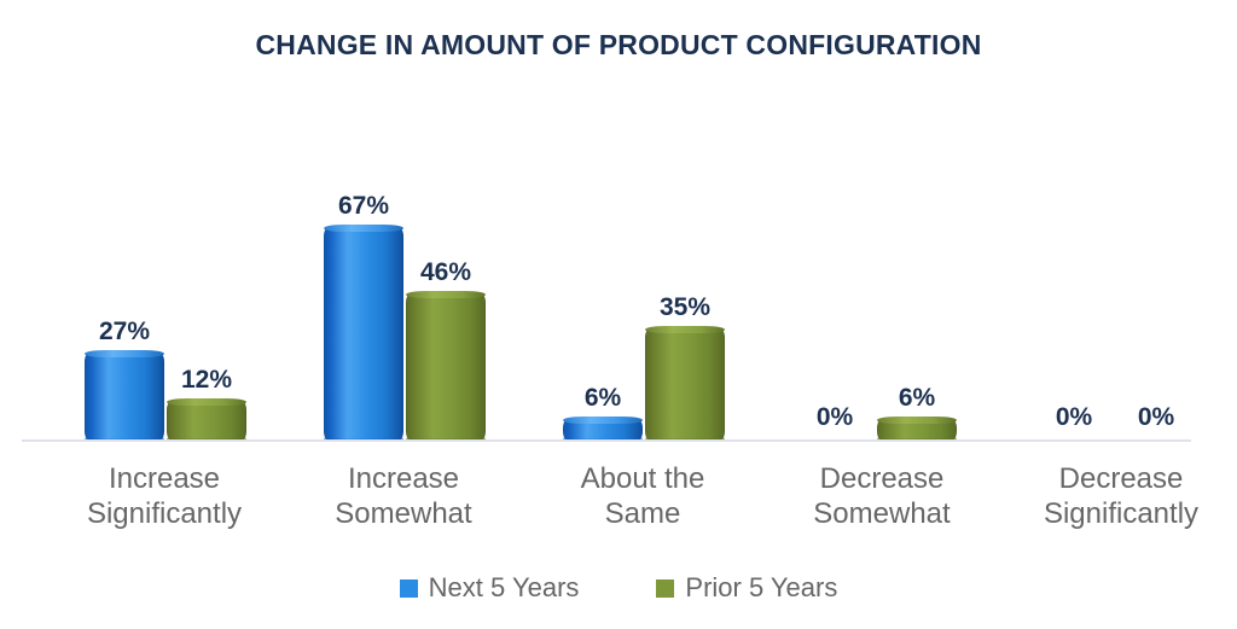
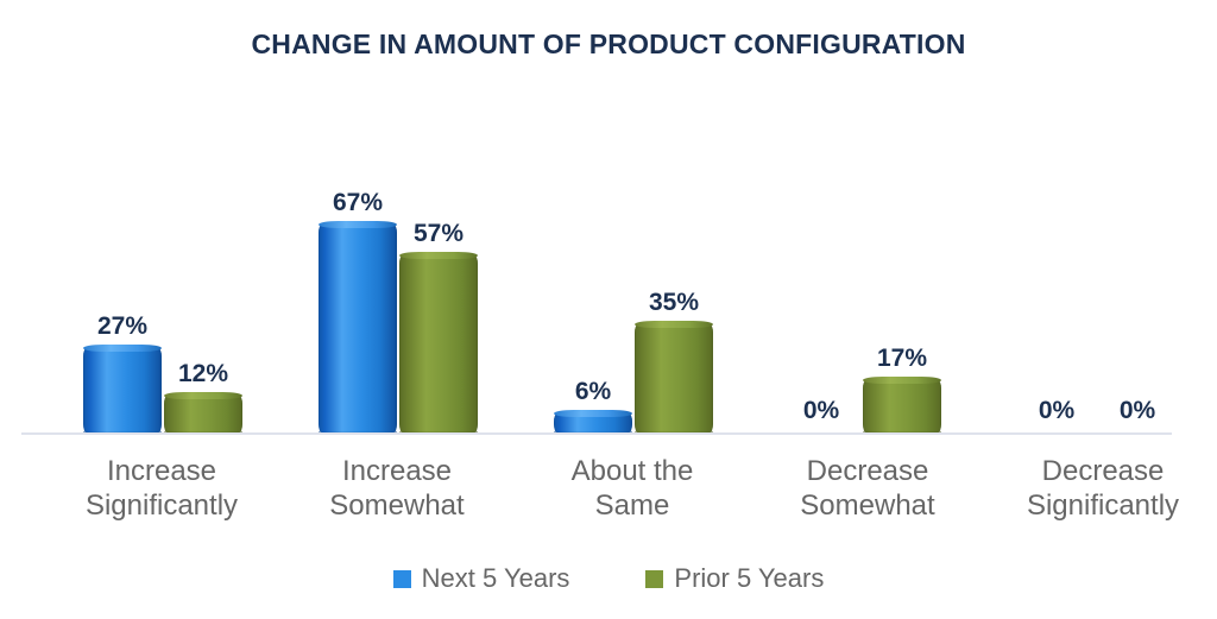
Prior 5 Years/Increase Somewhat: 46% -> 57%
Prior 5 Years/Decrease Somewhat: 6% -> 17%
